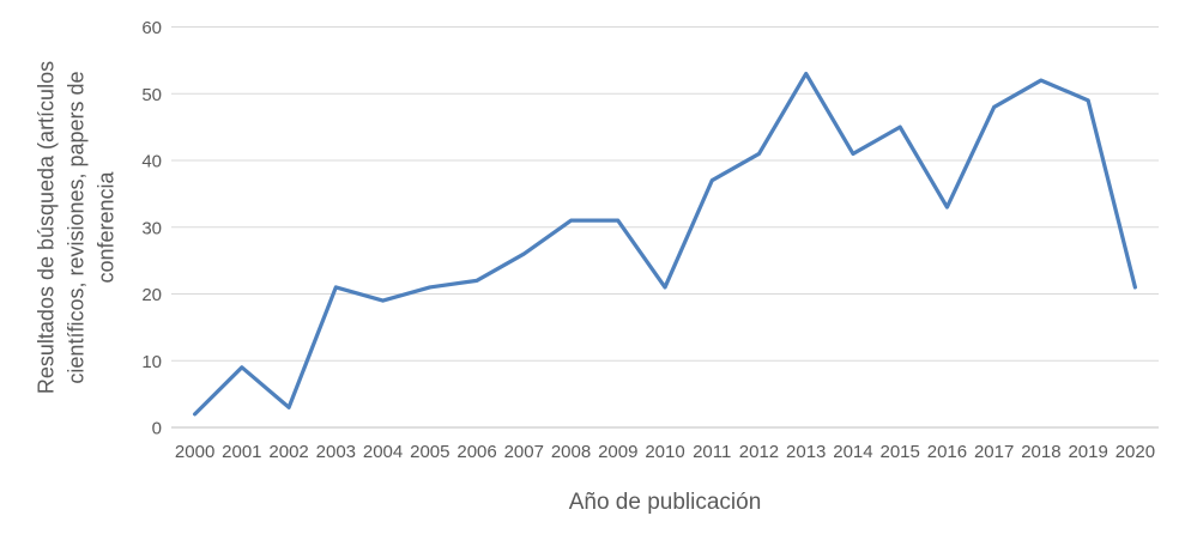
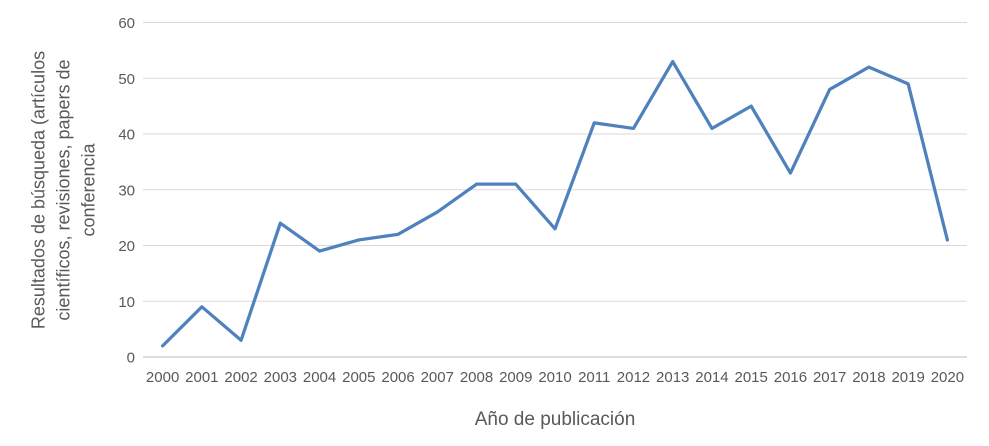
2003: 21 -> 24
2010: 21 -> 23
2011: 37 -> 42
